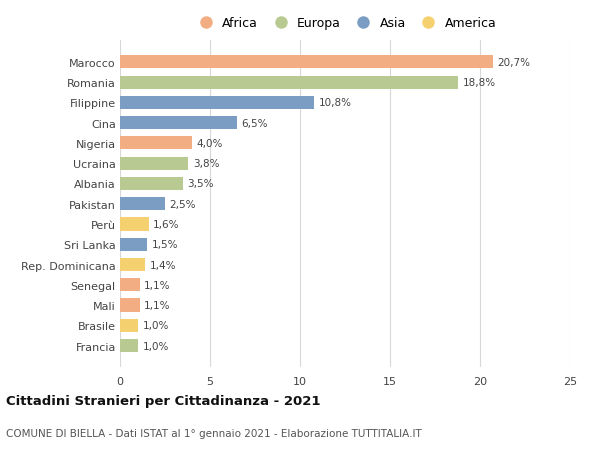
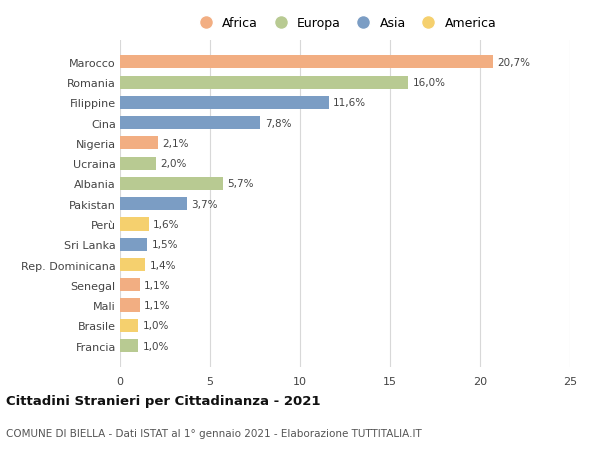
Romania: 18,8% -> 16,0%
Filippine: 10,8% -> 11,6%
Cina: 6,5% -> 7,8%
Nigeria: 4,0% -> 2,1%
Ucraina: 3,8% -> 2,0%
Albania: 3,5% -> 5,7%
Pakistan: 2,5% -> 3,7%
